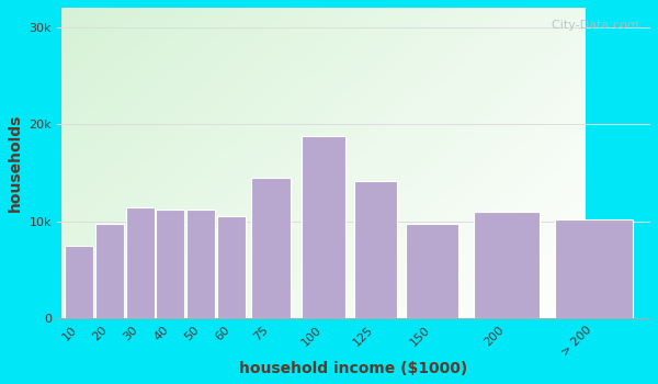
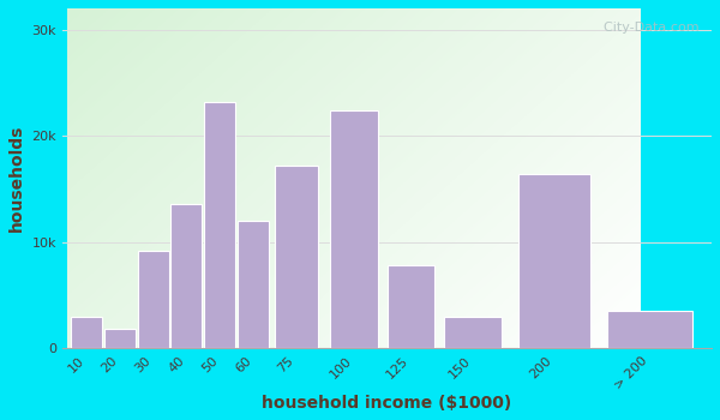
10: 7.5k -> 3.0k
20: 9.8k -> 1.8k
30: 11.5k -> 9.2k
40: 11.2k -> 13.6k
50: 11.2k -> 23.2k
60: 10.5k -> 12.0k
75: 14.5k -> 17.2k
100: 18.8k -> 22.4k
125: 14.2k -> 7.8k
150: 9.8k -> 3.0k
200: 11.0k -> 16.4k
> 200: 10.2k -> 3.6k
